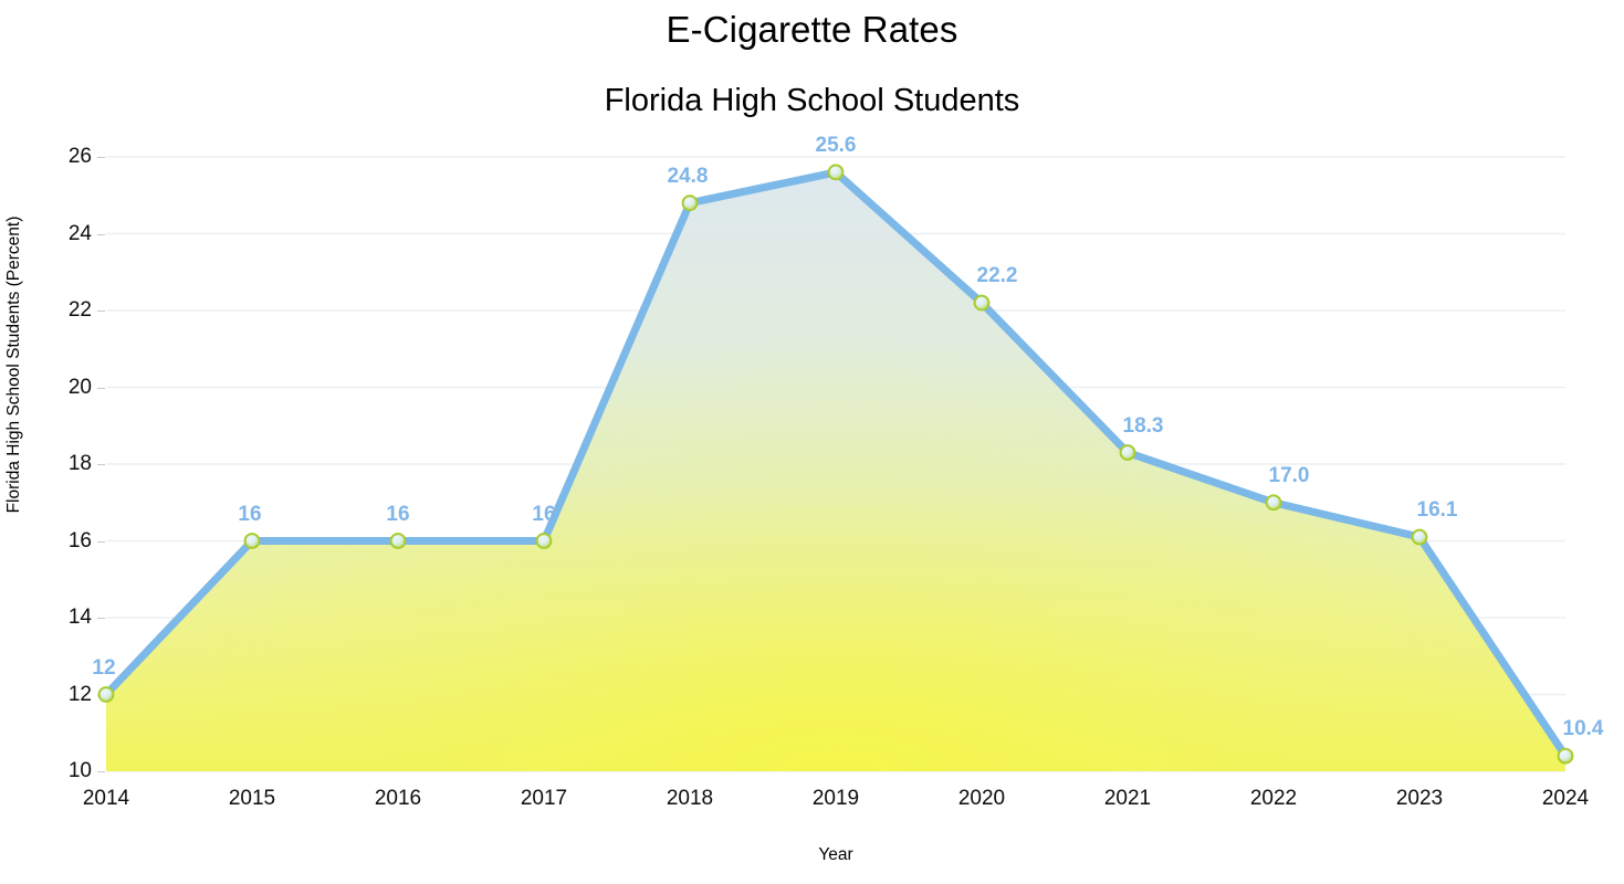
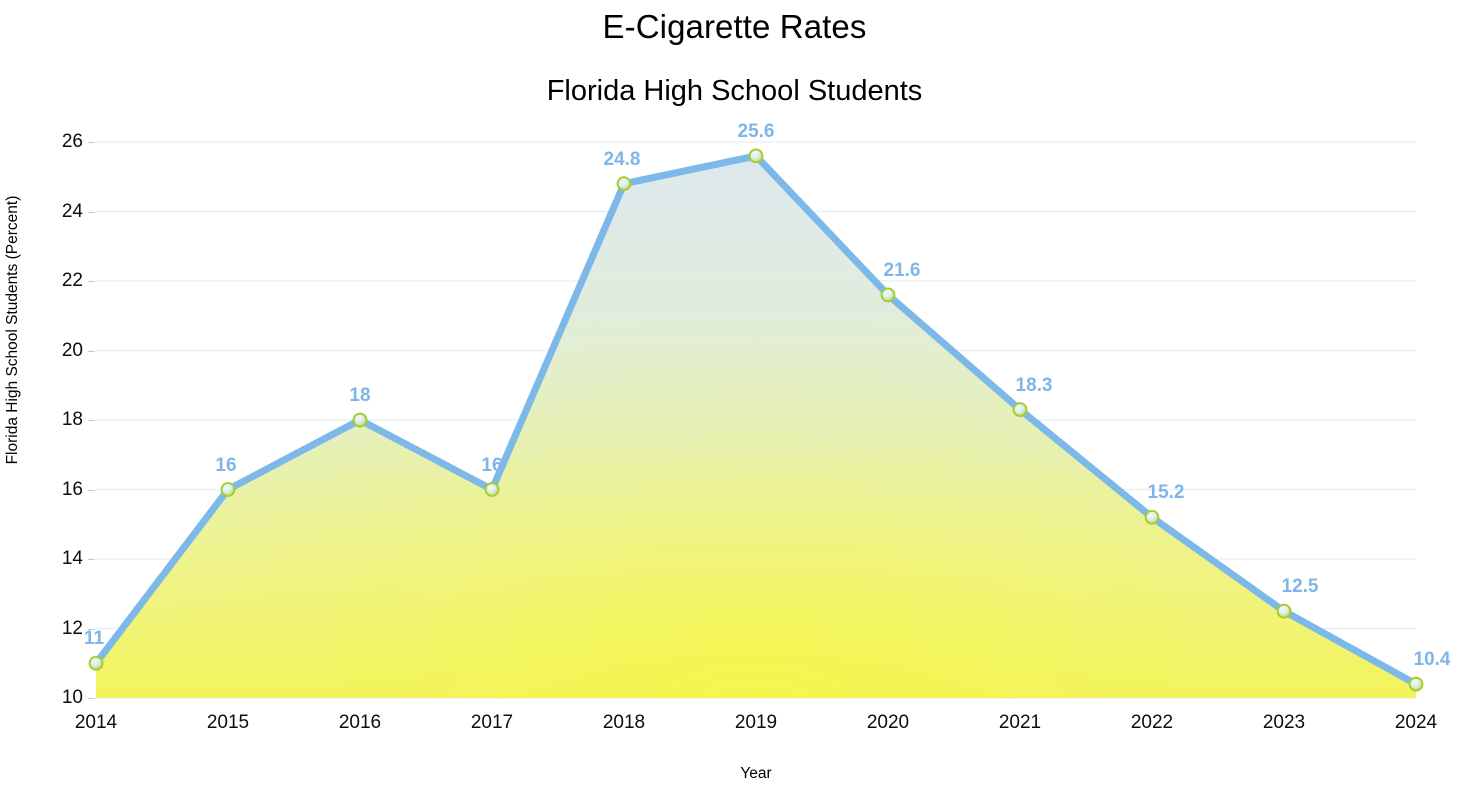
2014: 12 -> 11
2016: 16 -> 18
2020: 22.2 -> 21.6
2022: 17.0 -> 15.2
2023: 16.1 -> 12.5
